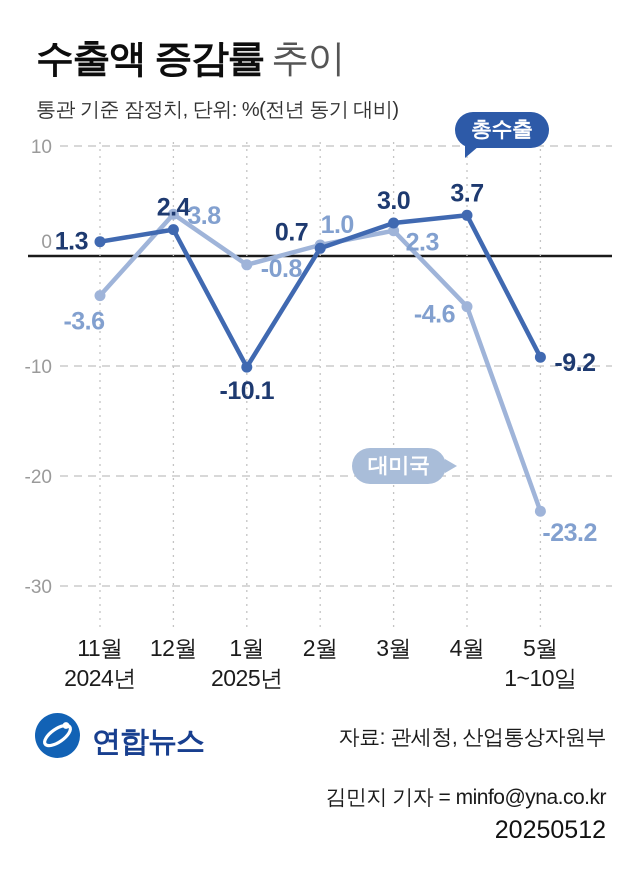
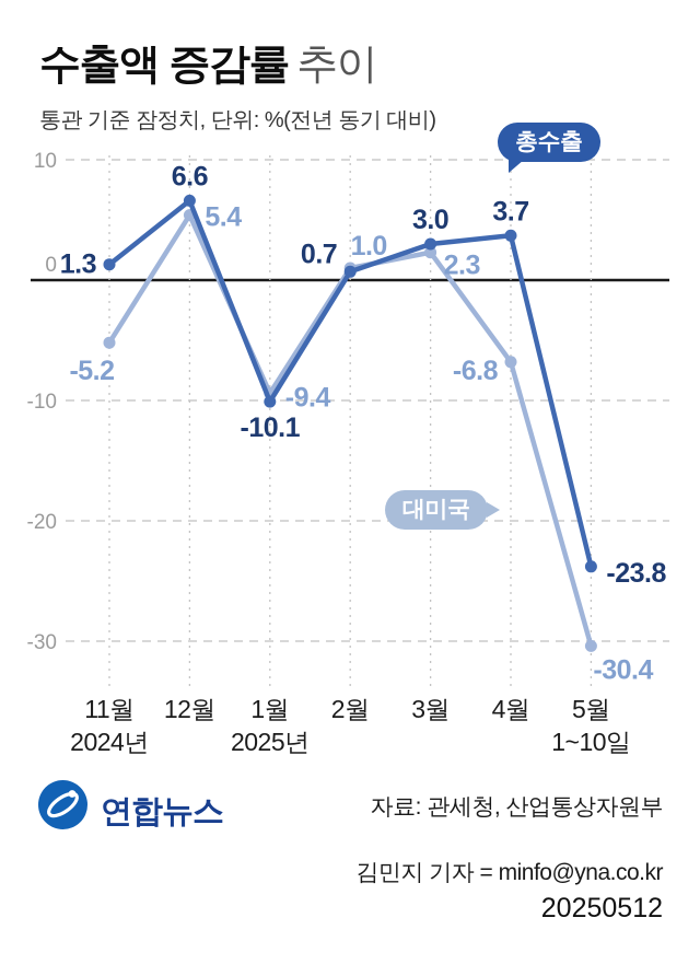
대미국/11월: -3.6 -> -5.2
총수출/12월: 2.4 -> 6.6
대미국/12월: 3.8 -> 5.4
대미국/1월: -0.8 -> -9.4
대미국/4월: -4.6 -> -6.8
총수출/5월: -9.2 -> -23.8
대미국/5월: -23.2 -> -30.4
